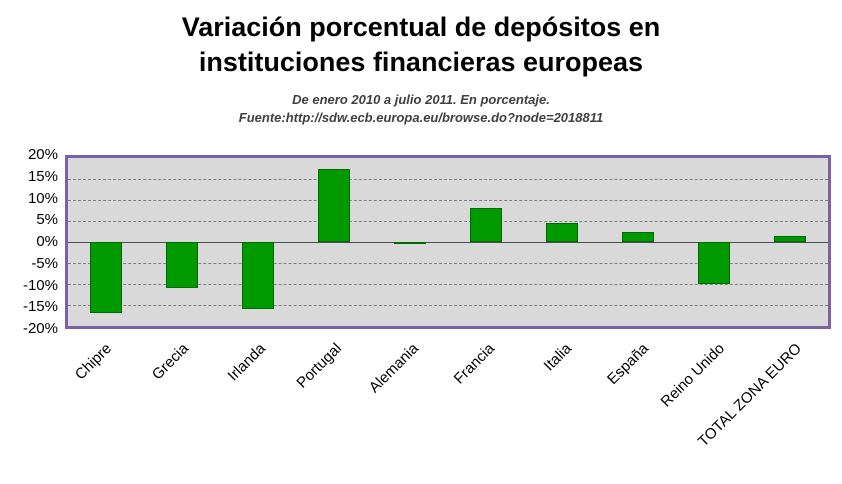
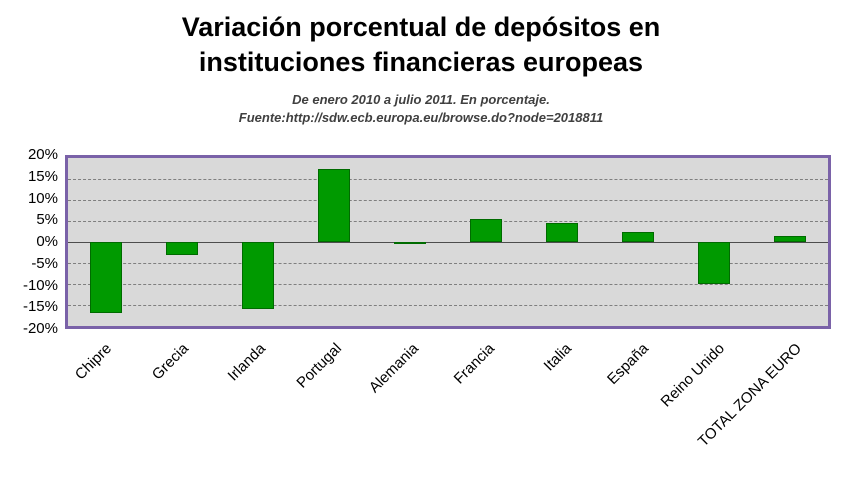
Grecia: -11% -> -3%
Francia: 8% -> 6%
